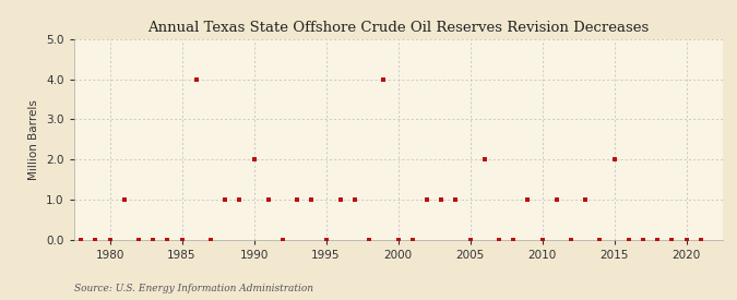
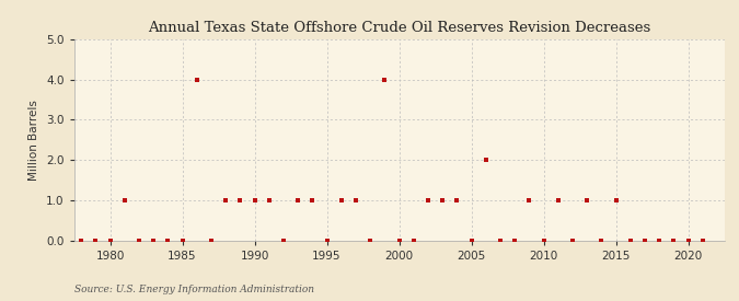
1990: 2 -> 1
2015: 2 -> 1
